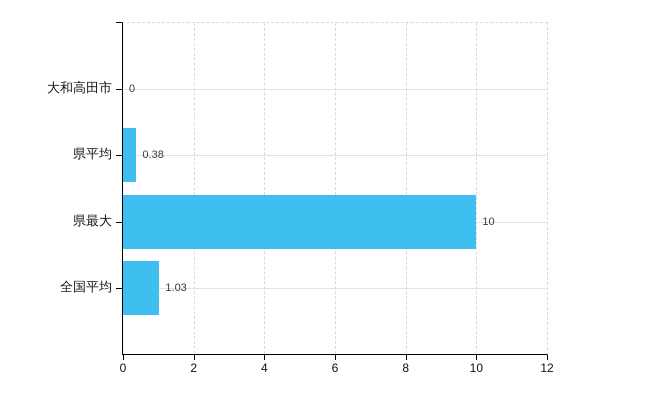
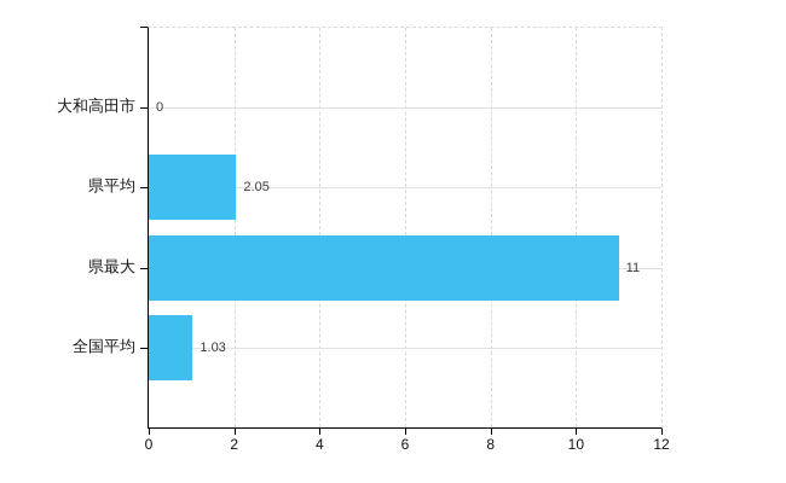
県平均: 0.38 -> 2.05
県最大: 10 -> 11
